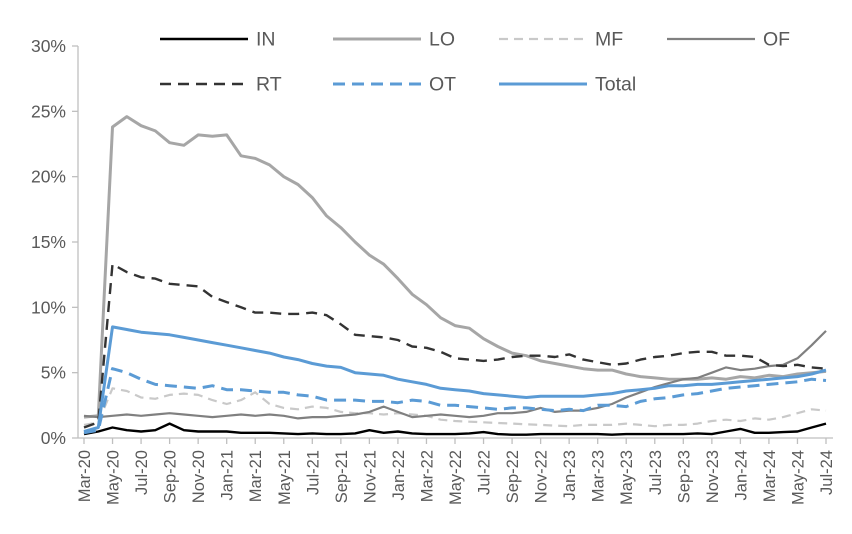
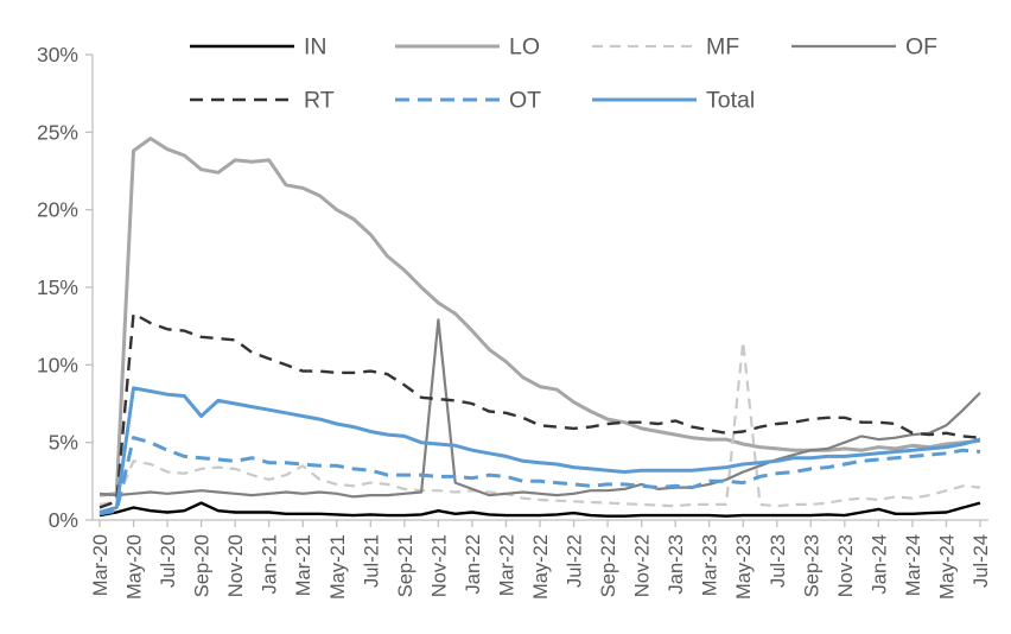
Total/Sep-20: 7.9% -> 6.7%
OF/Nov-21: 2.0% -> 12.9%
MF/May-23: 1.1% -> 11.5%
